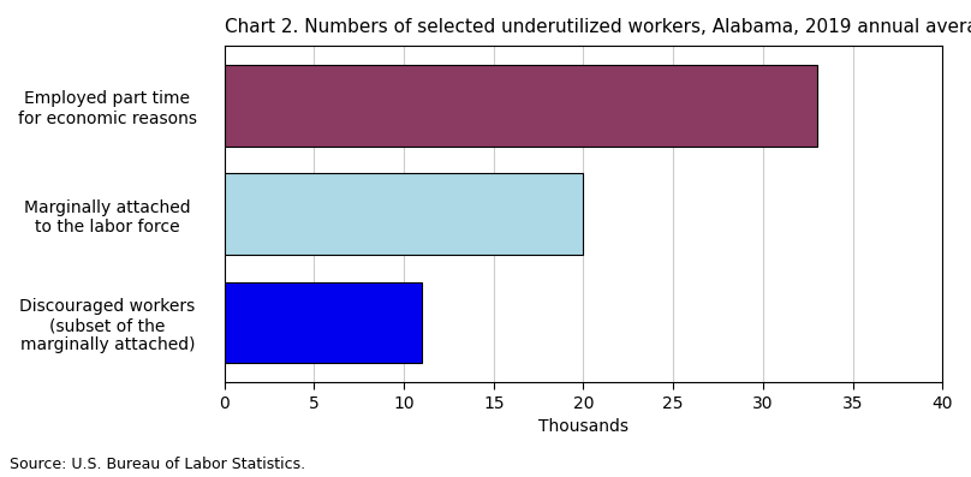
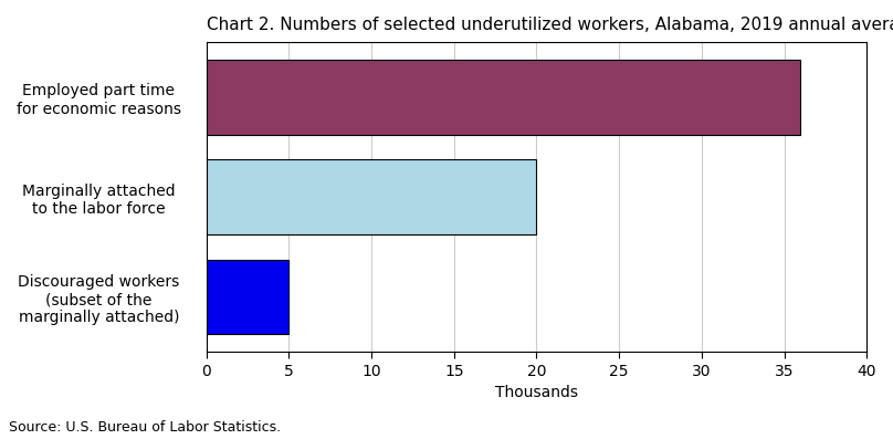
Employed part time for economic reasons: 33 -> 36
Discouraged workers (subset of the marginally attached): 11 -> 5
